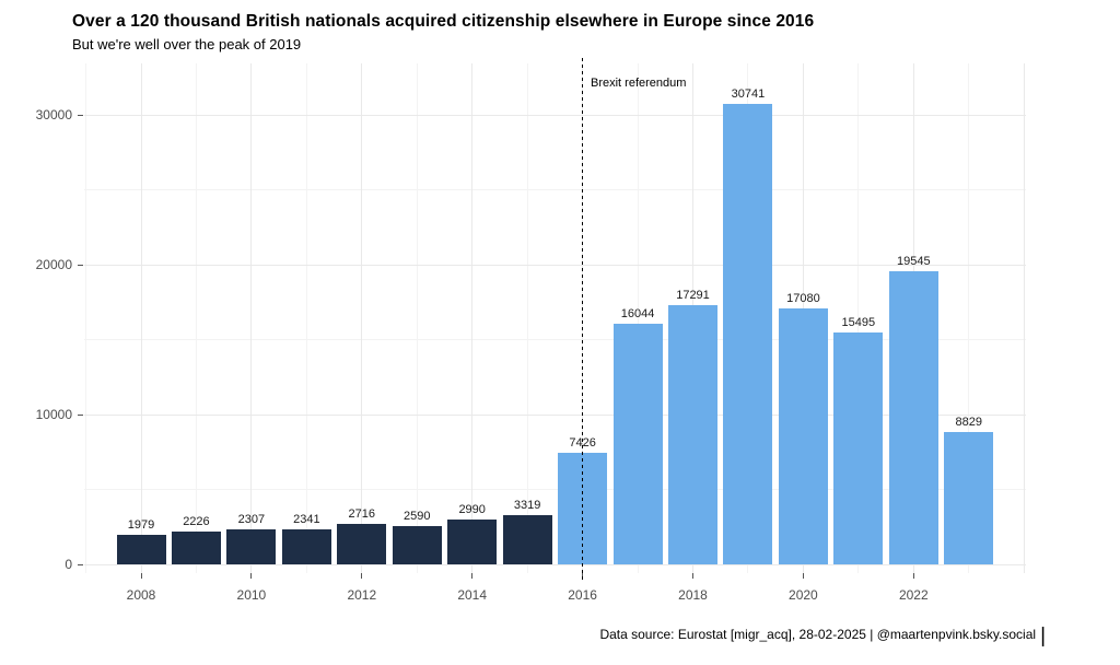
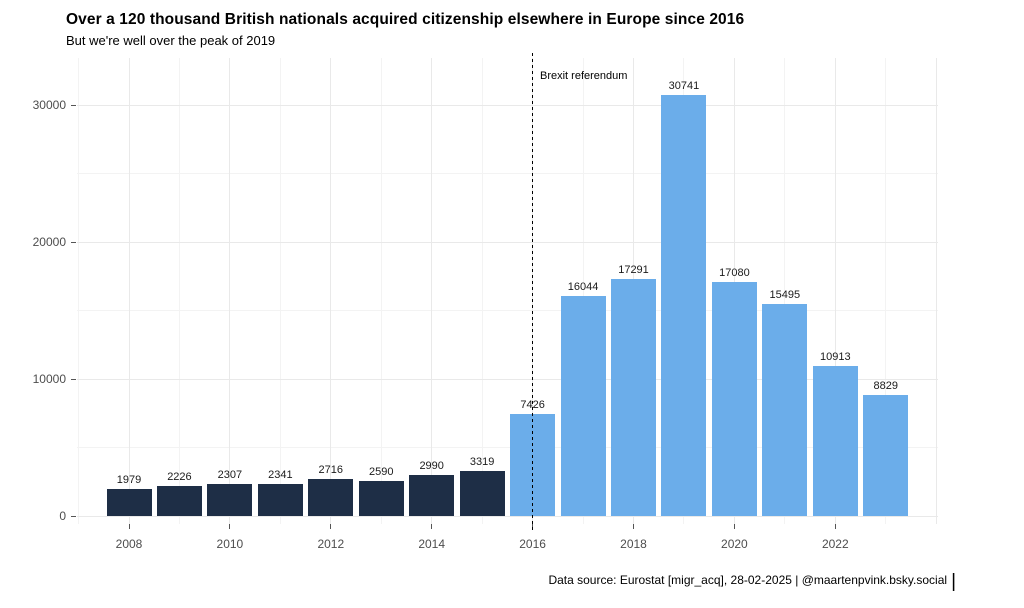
2022: 19545 -> 10913
